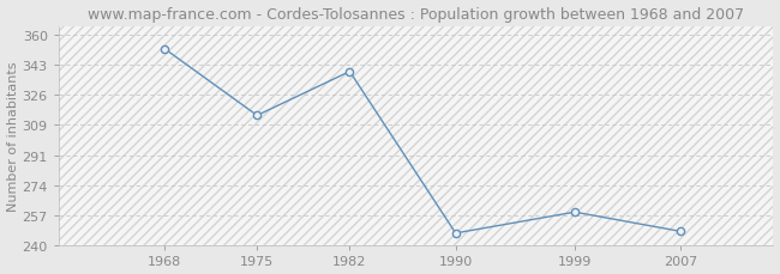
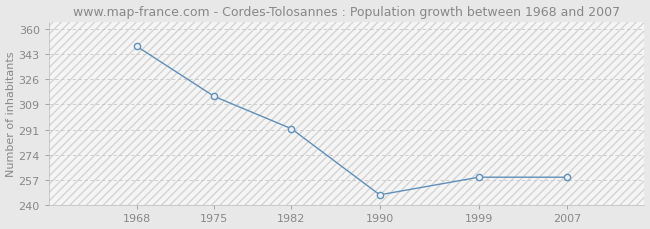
1968: 352 -> 348
1982: 339 -> 292
2007: 248 -> 259
